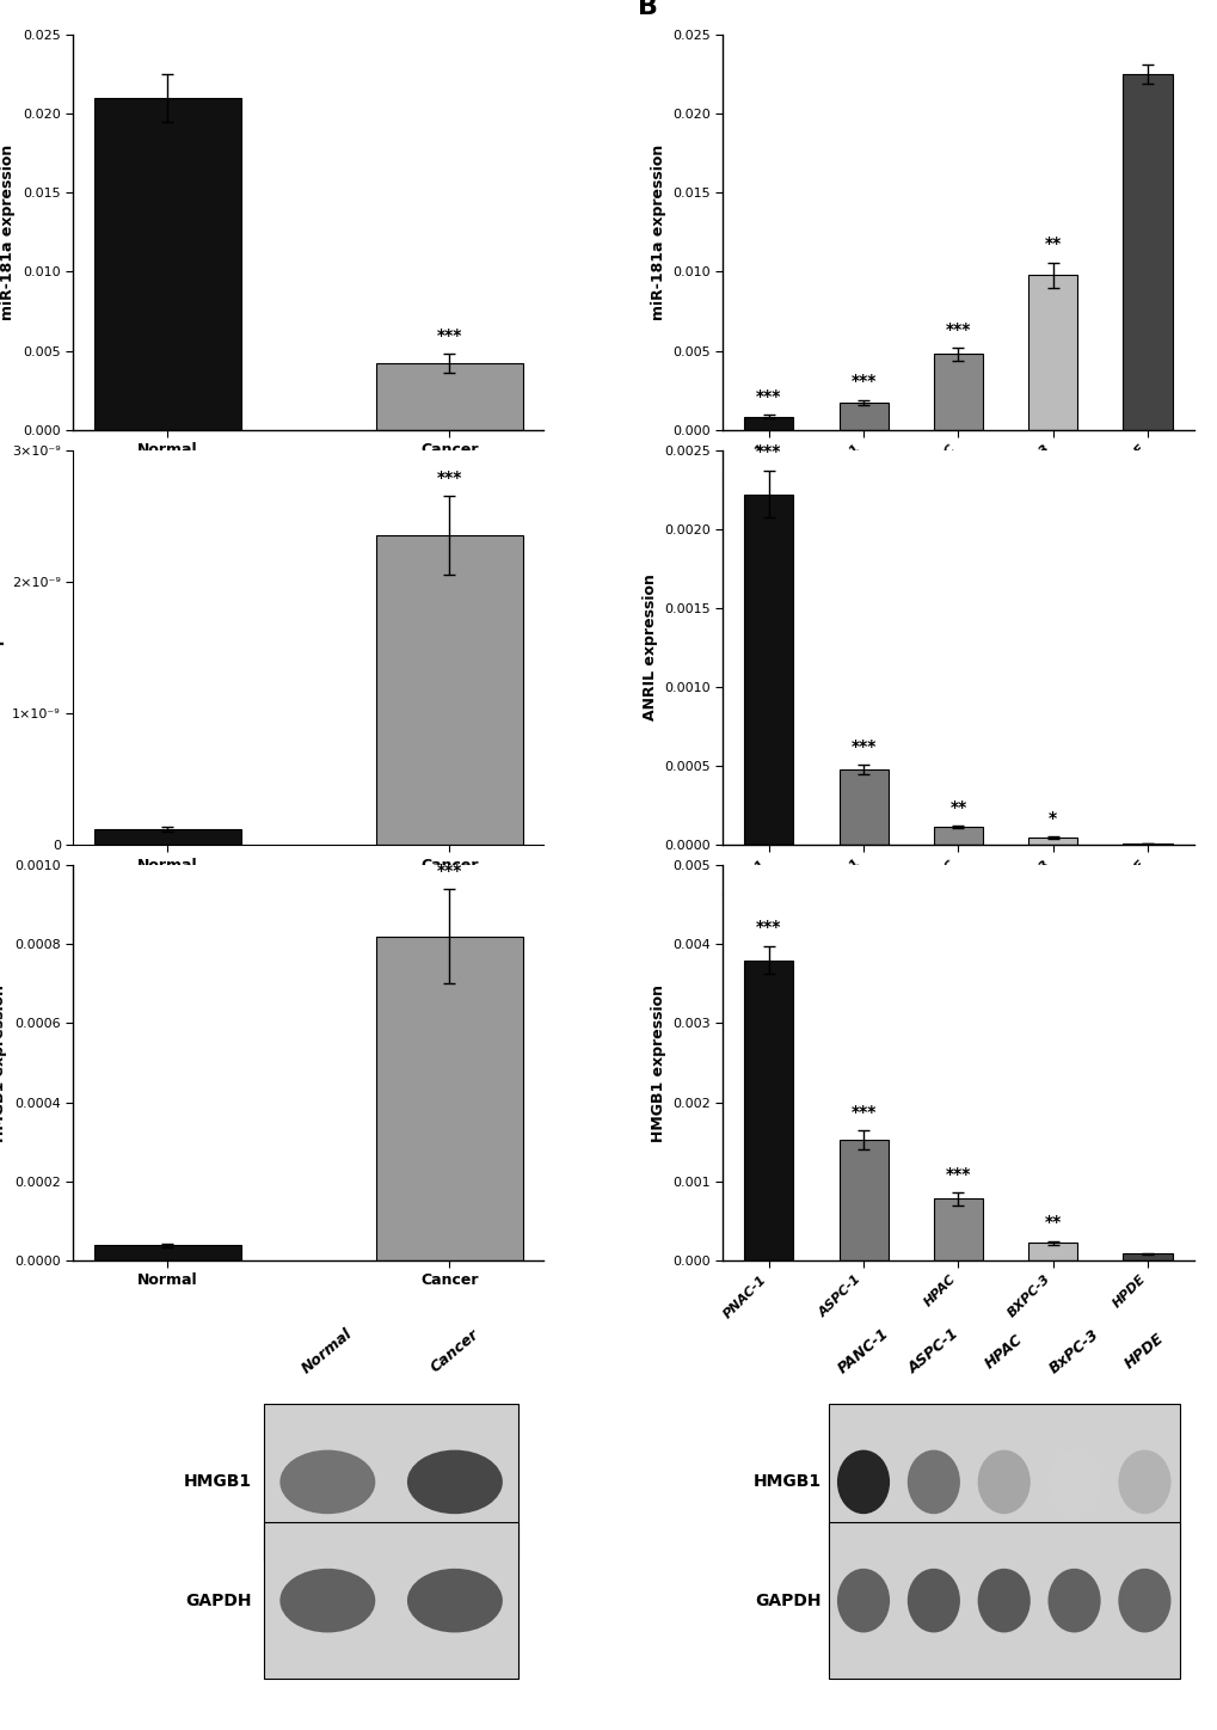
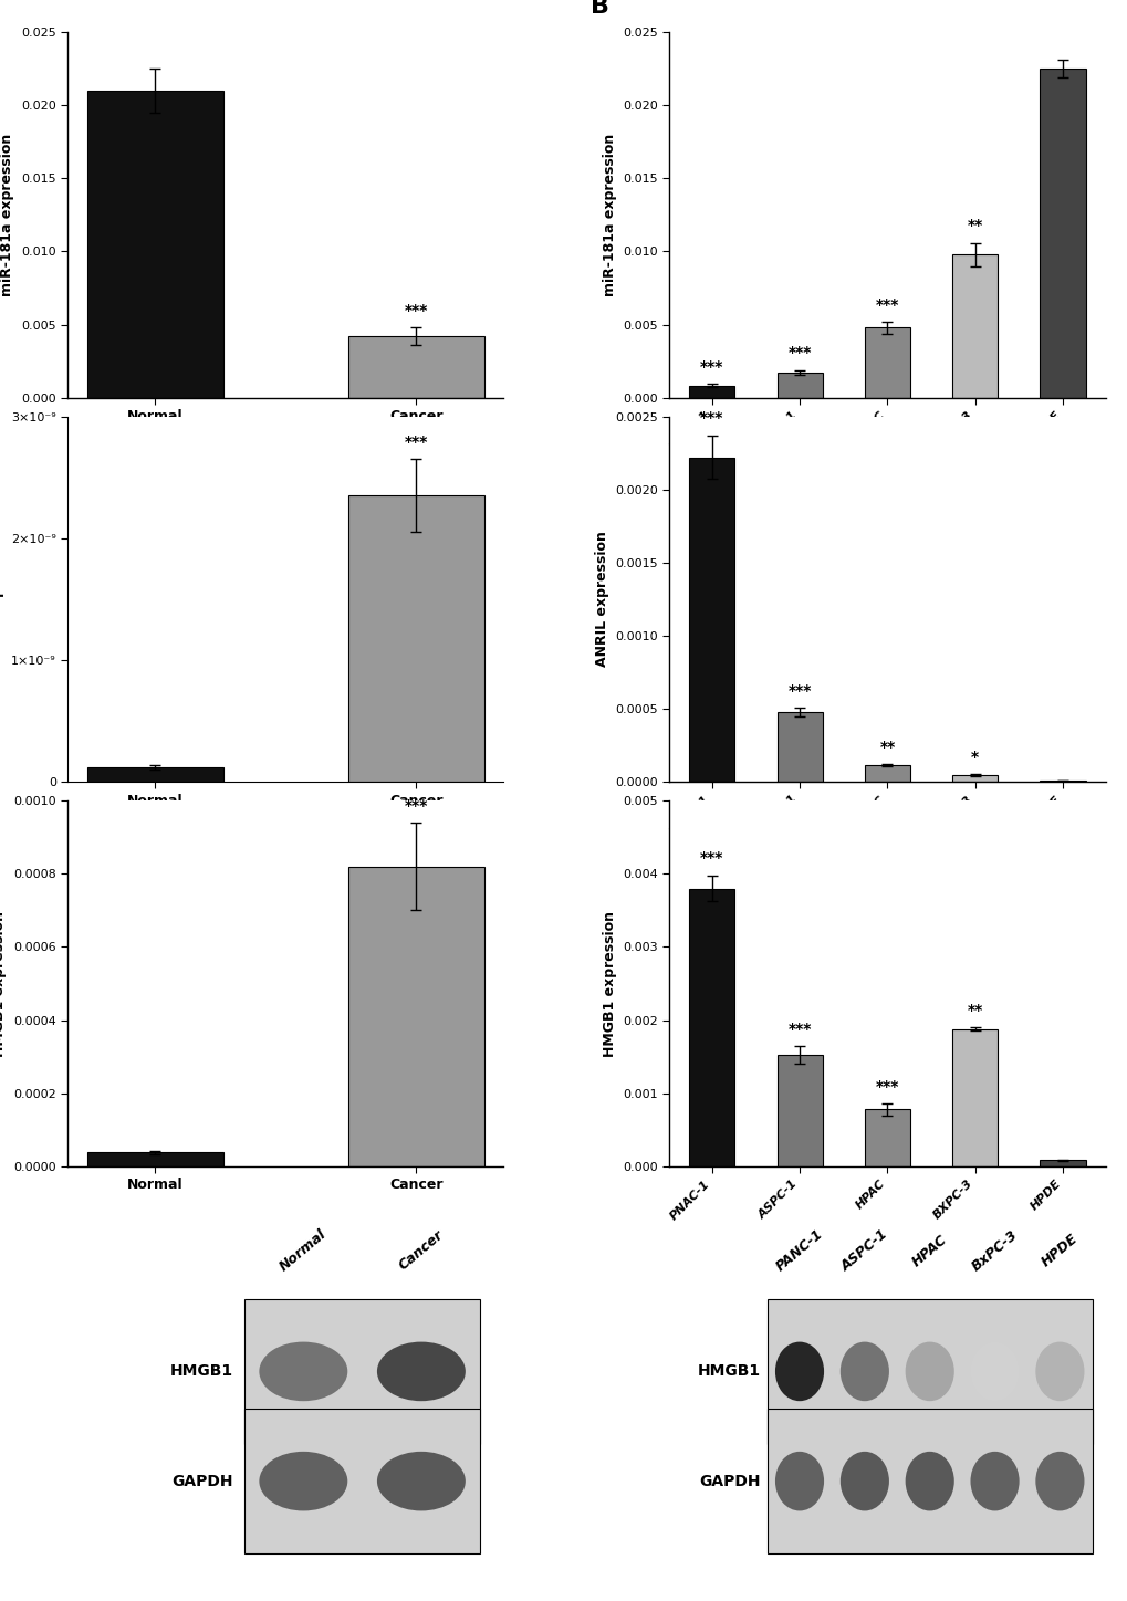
BXPC-3: 0.00022 -> 0.00188
